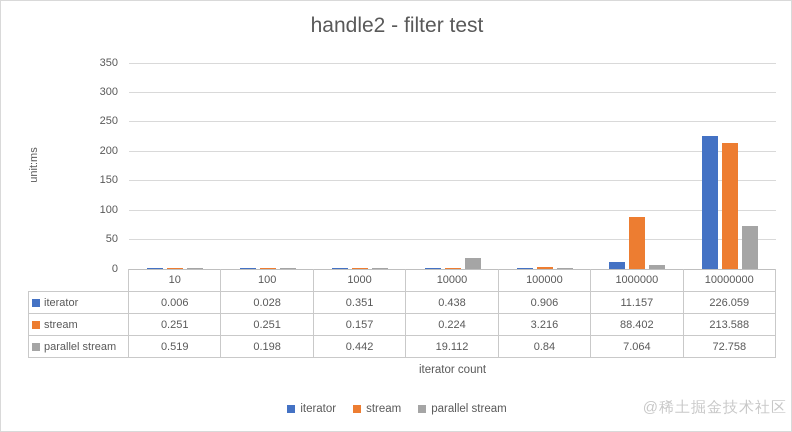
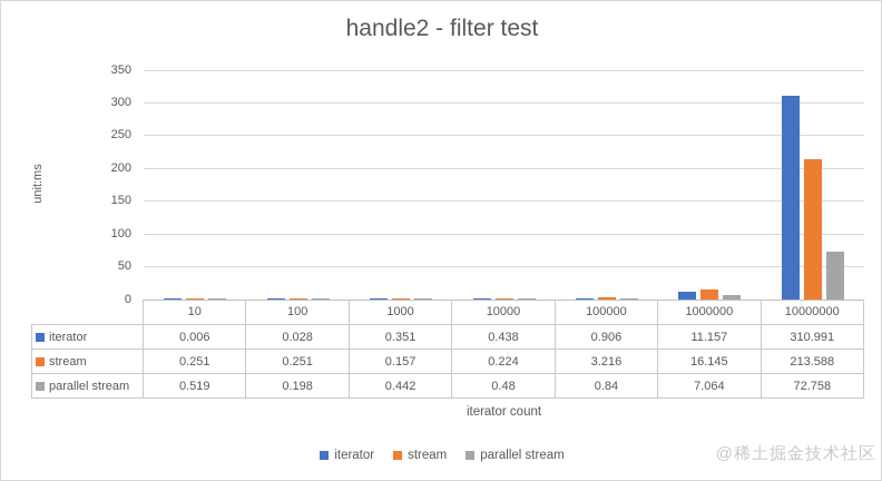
parallel stream/10000: 19.112 -> 0.48
stream/1000000: 88.402 -> 16.145
iterator/10000000: 226.059 -> 310.991
